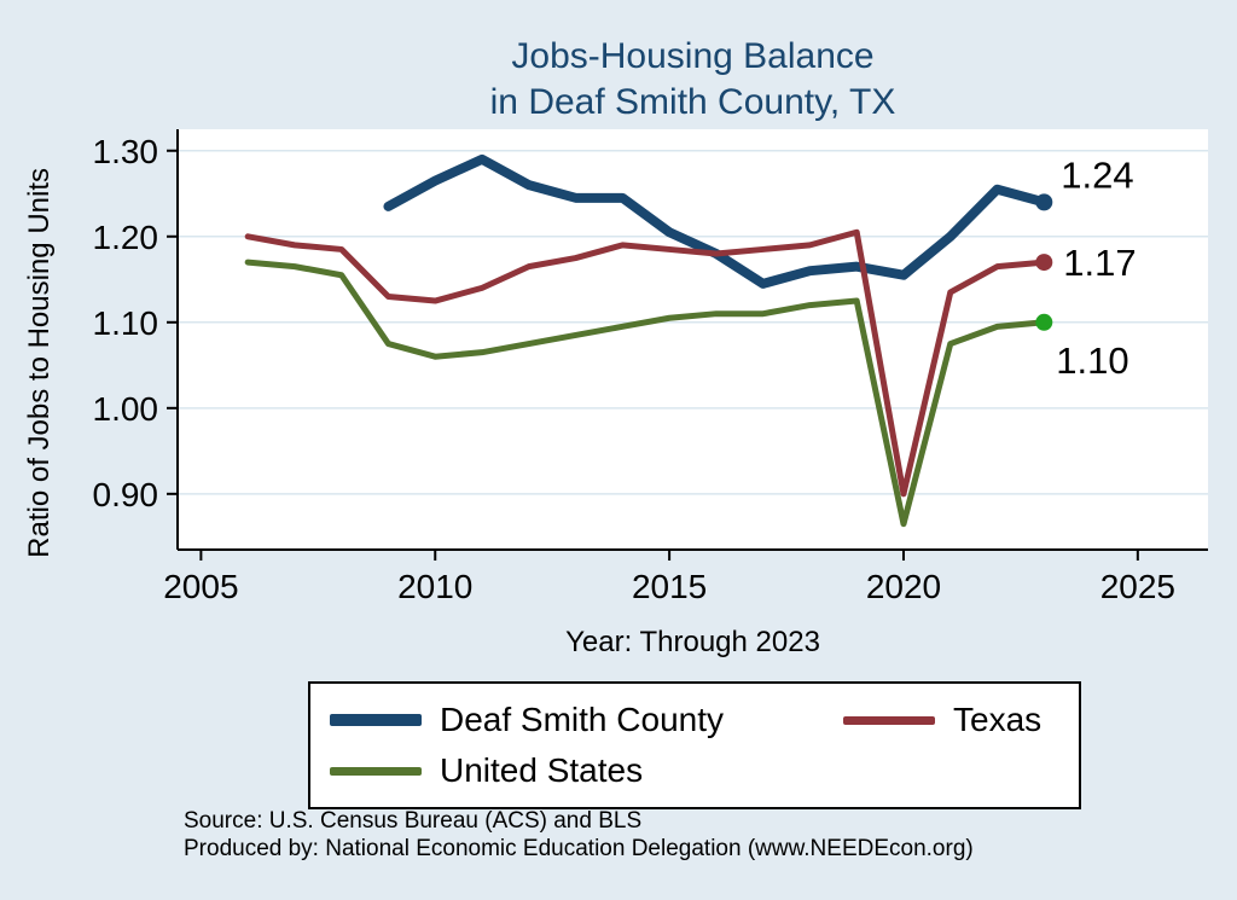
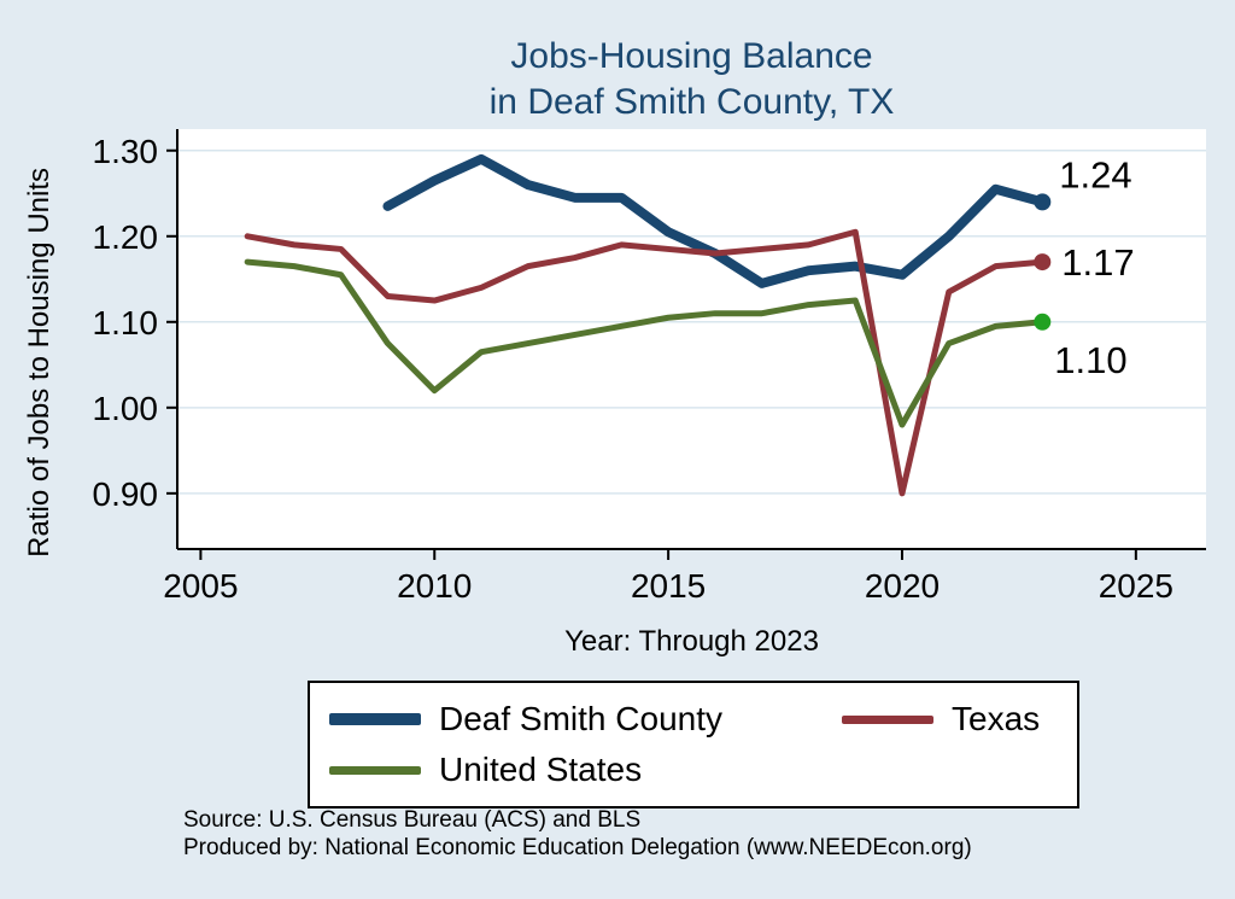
United States/2010: 1.06 -> 1.02
United States/2020: 0.86 -> 0.98
